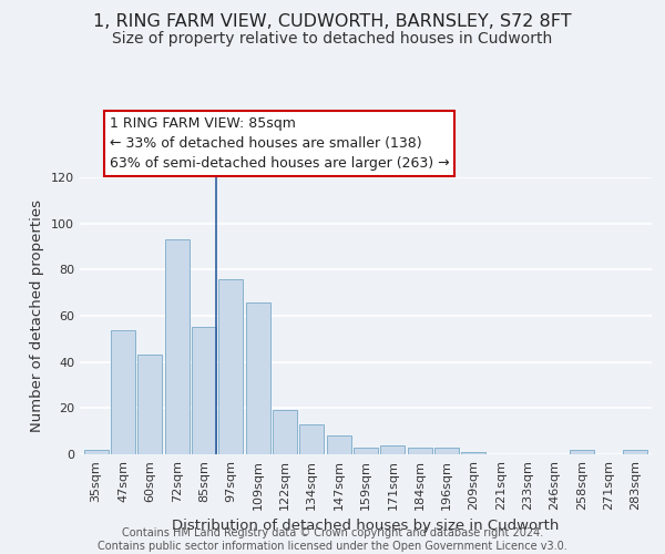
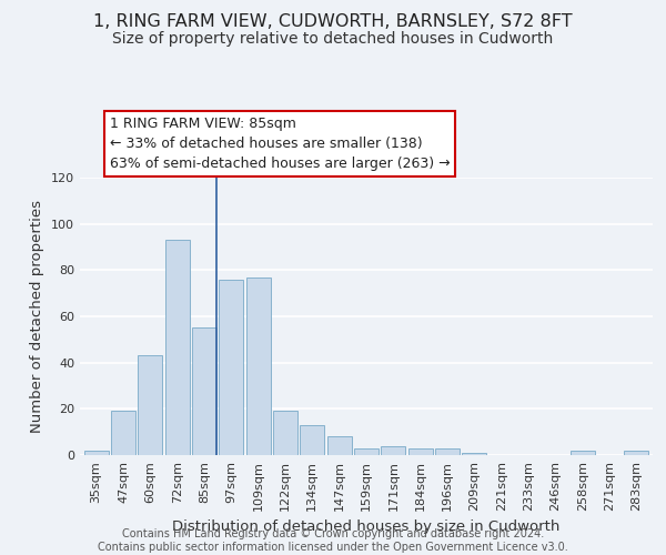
47sqm: 54 -> 19
109sqm: 66 -> 77
